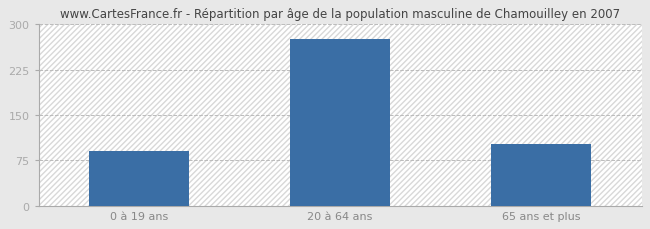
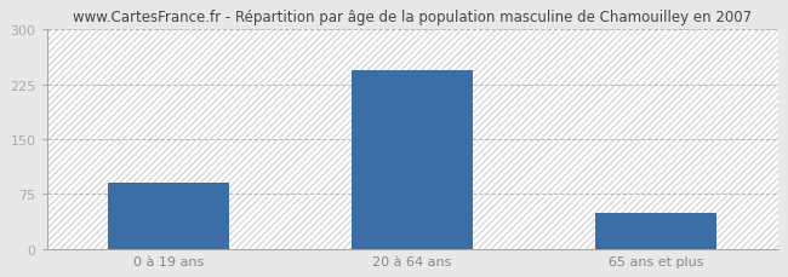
20 à 64 ans: 276 -> 245
65 ans et plus: 102 -> 50
